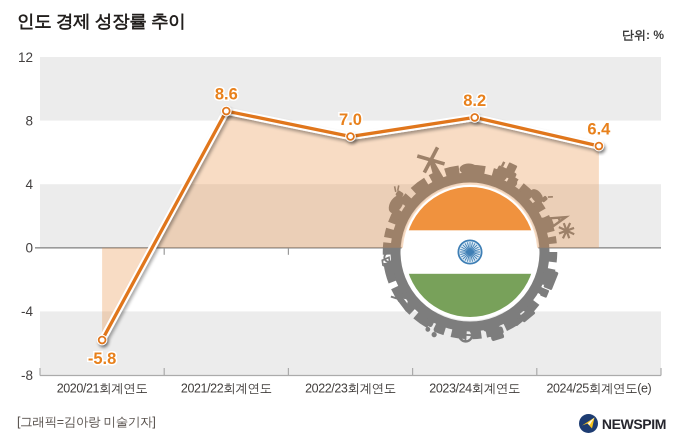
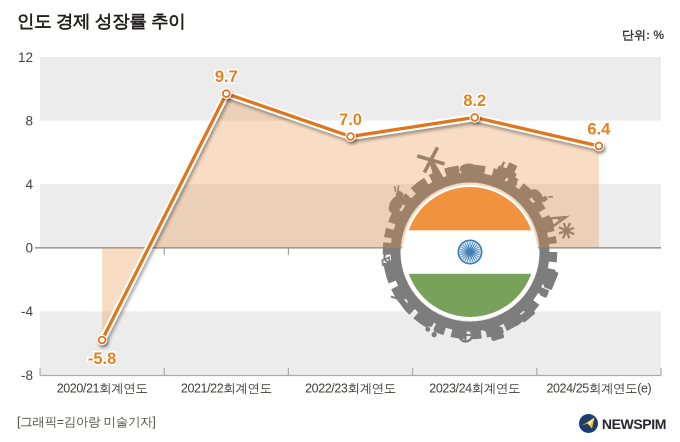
2021/22회계연도: 8.6 -> 9.7
